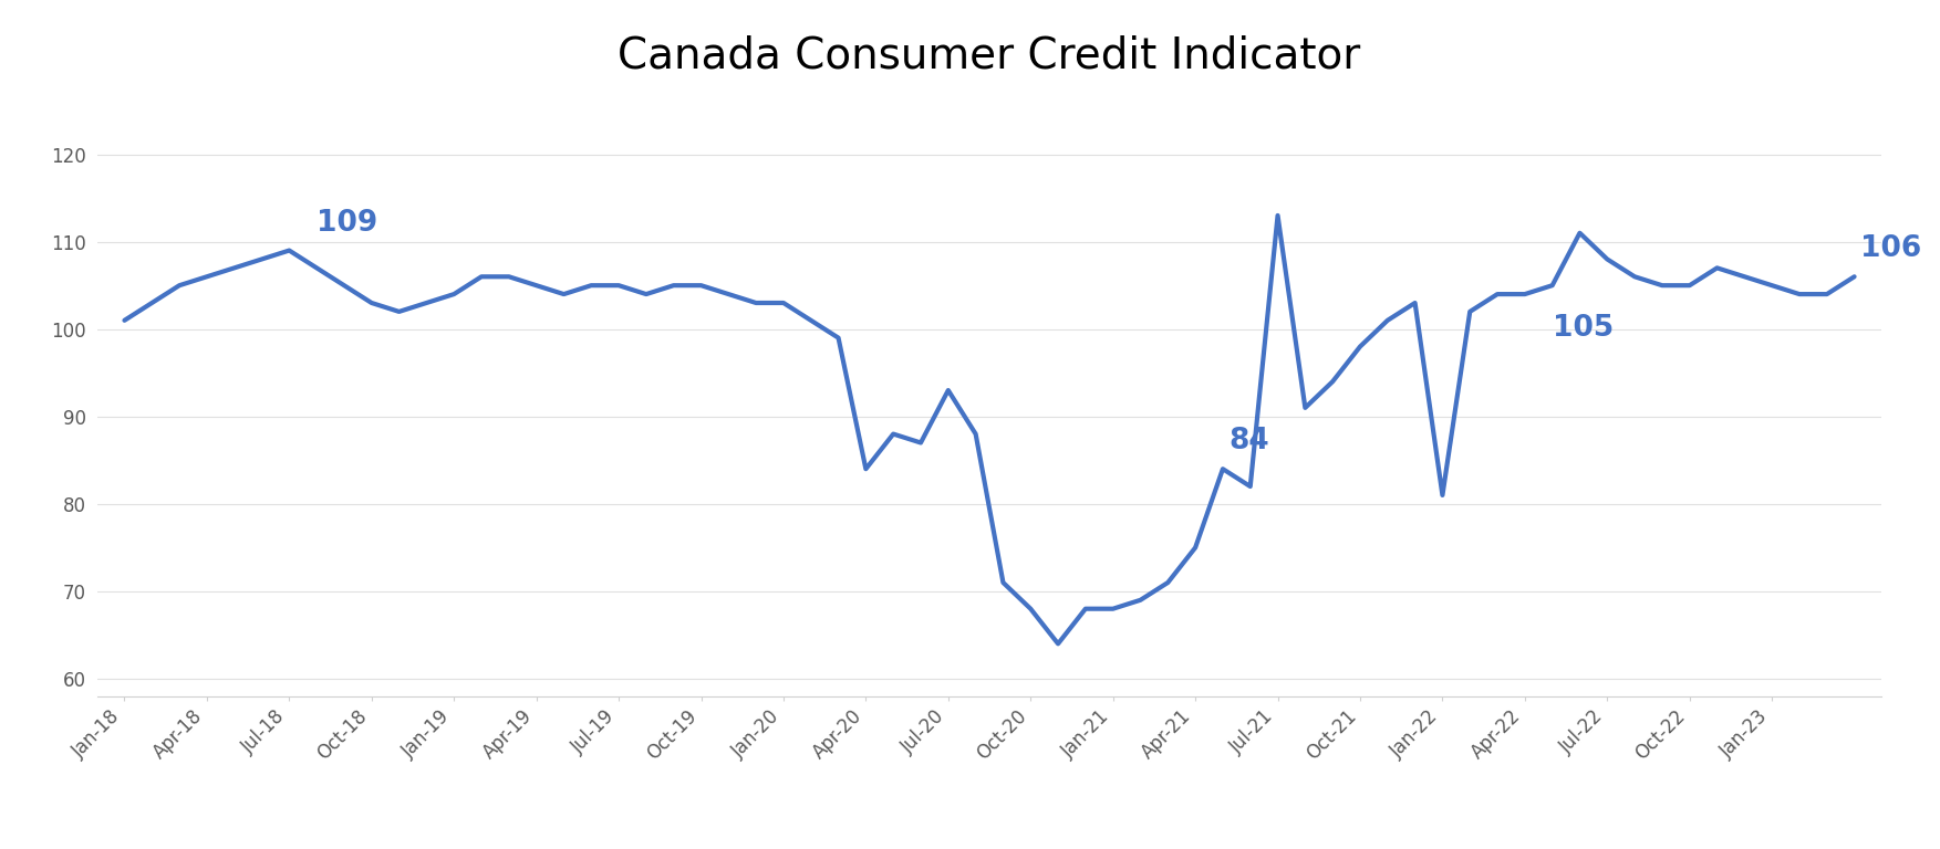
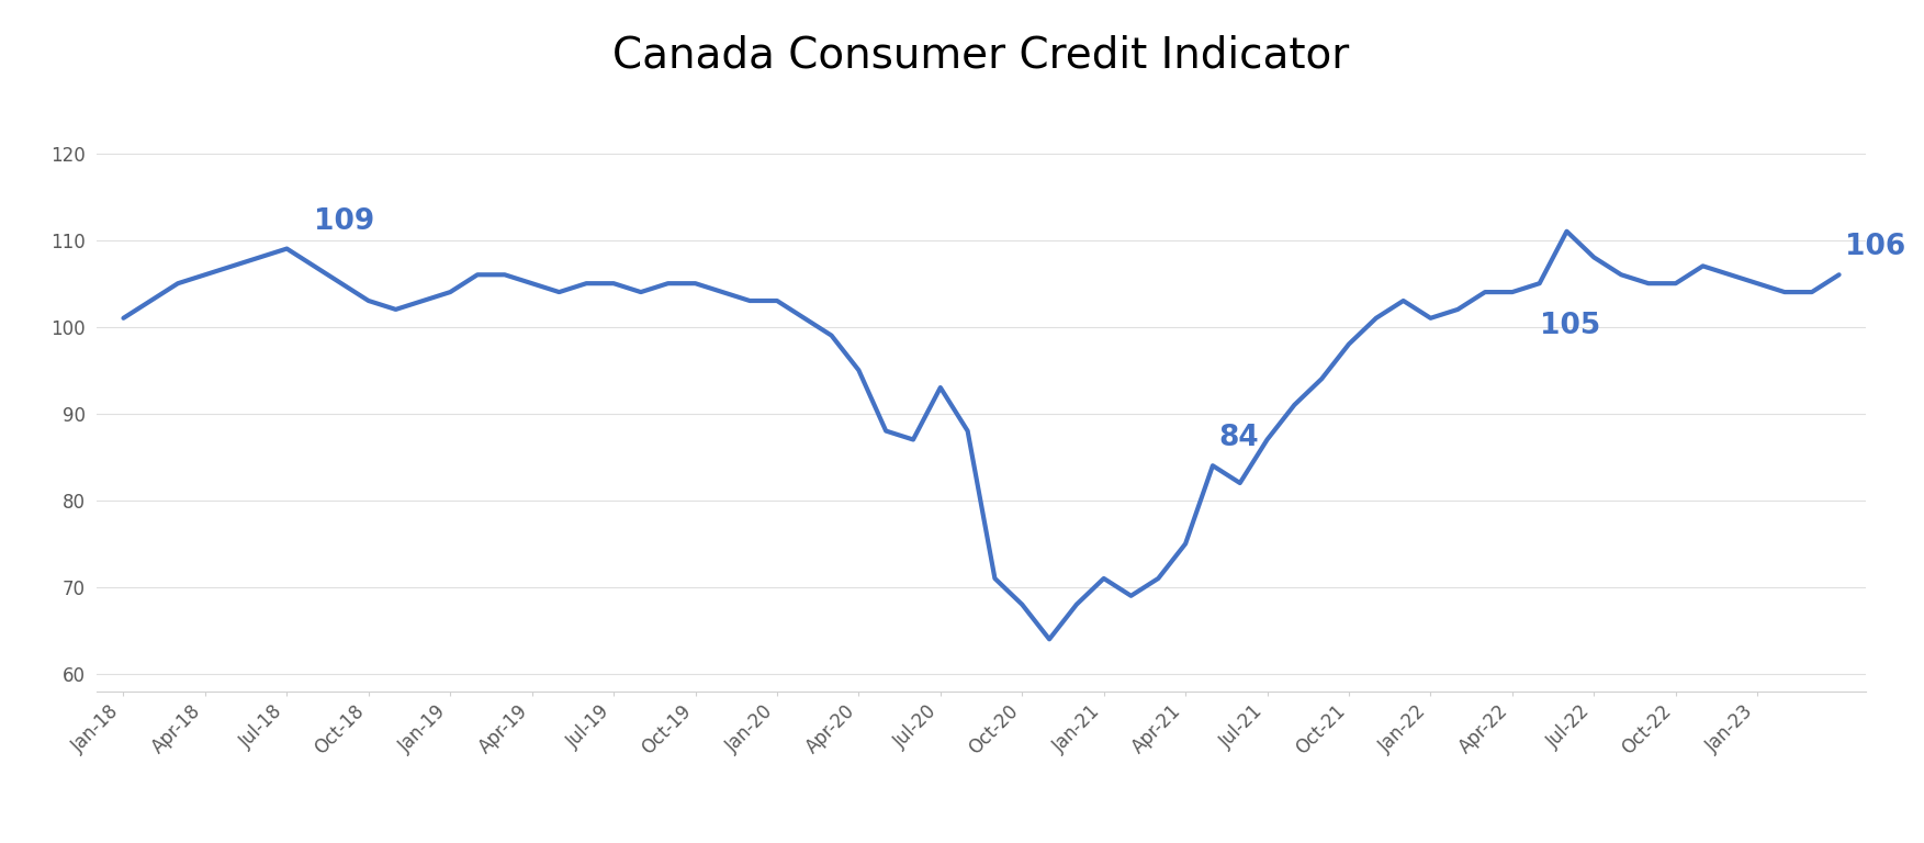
Apr-20: 84 -> 95
Jan-21: 68 -> 71
Jul-21: 113 -> 87
Jan-22: 81 -> 101
